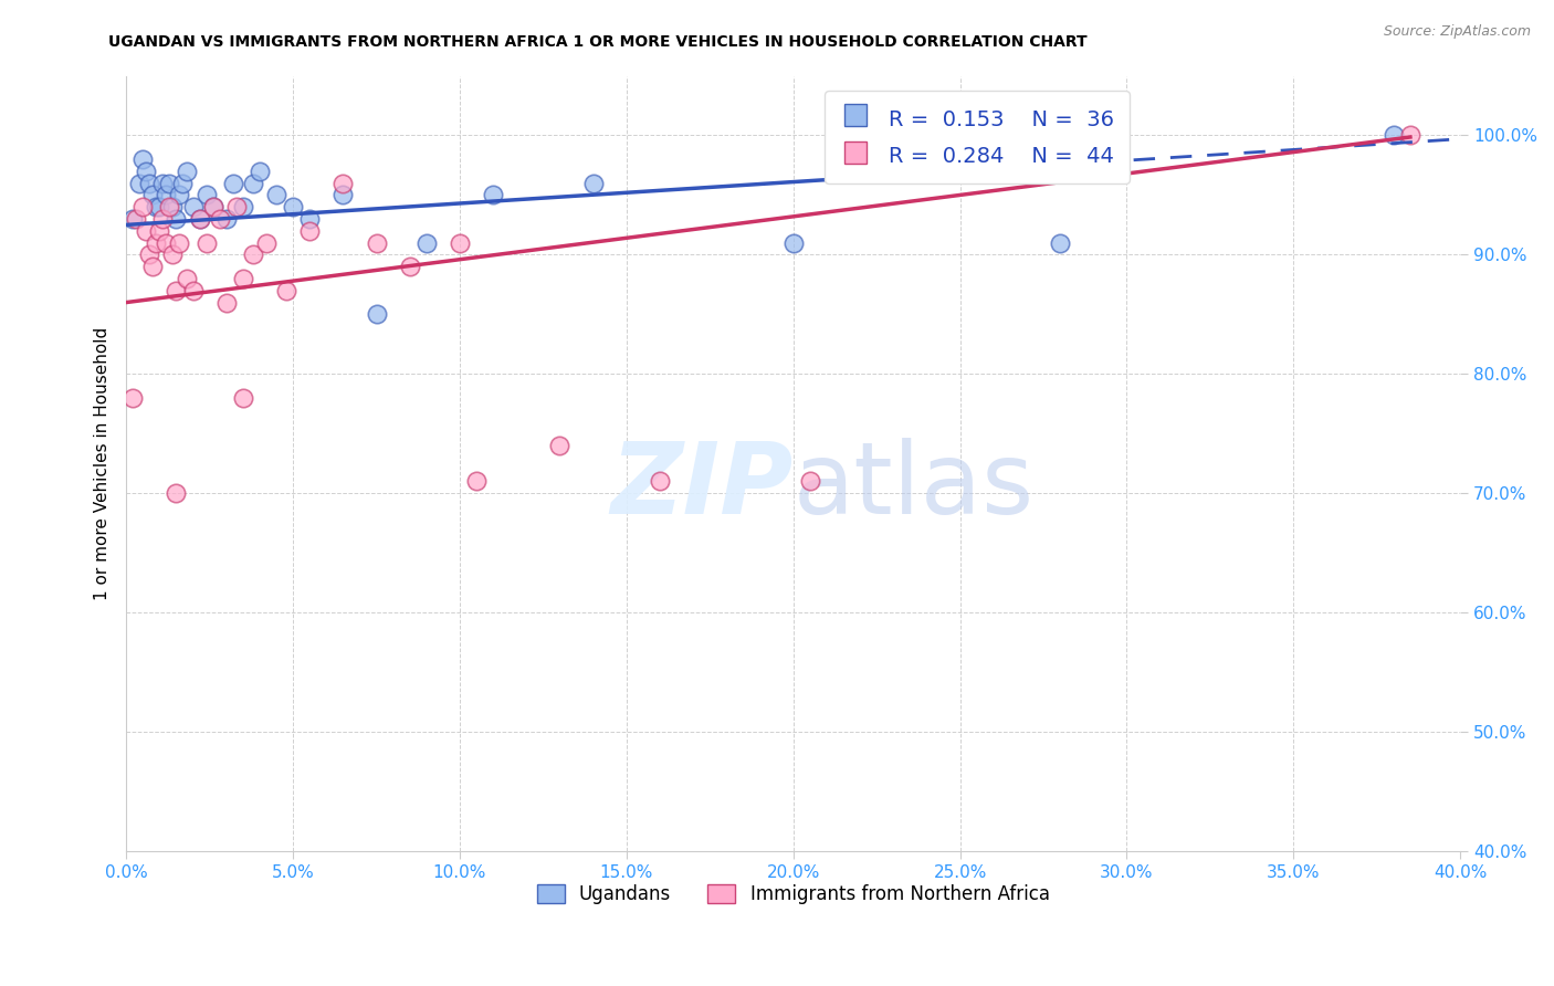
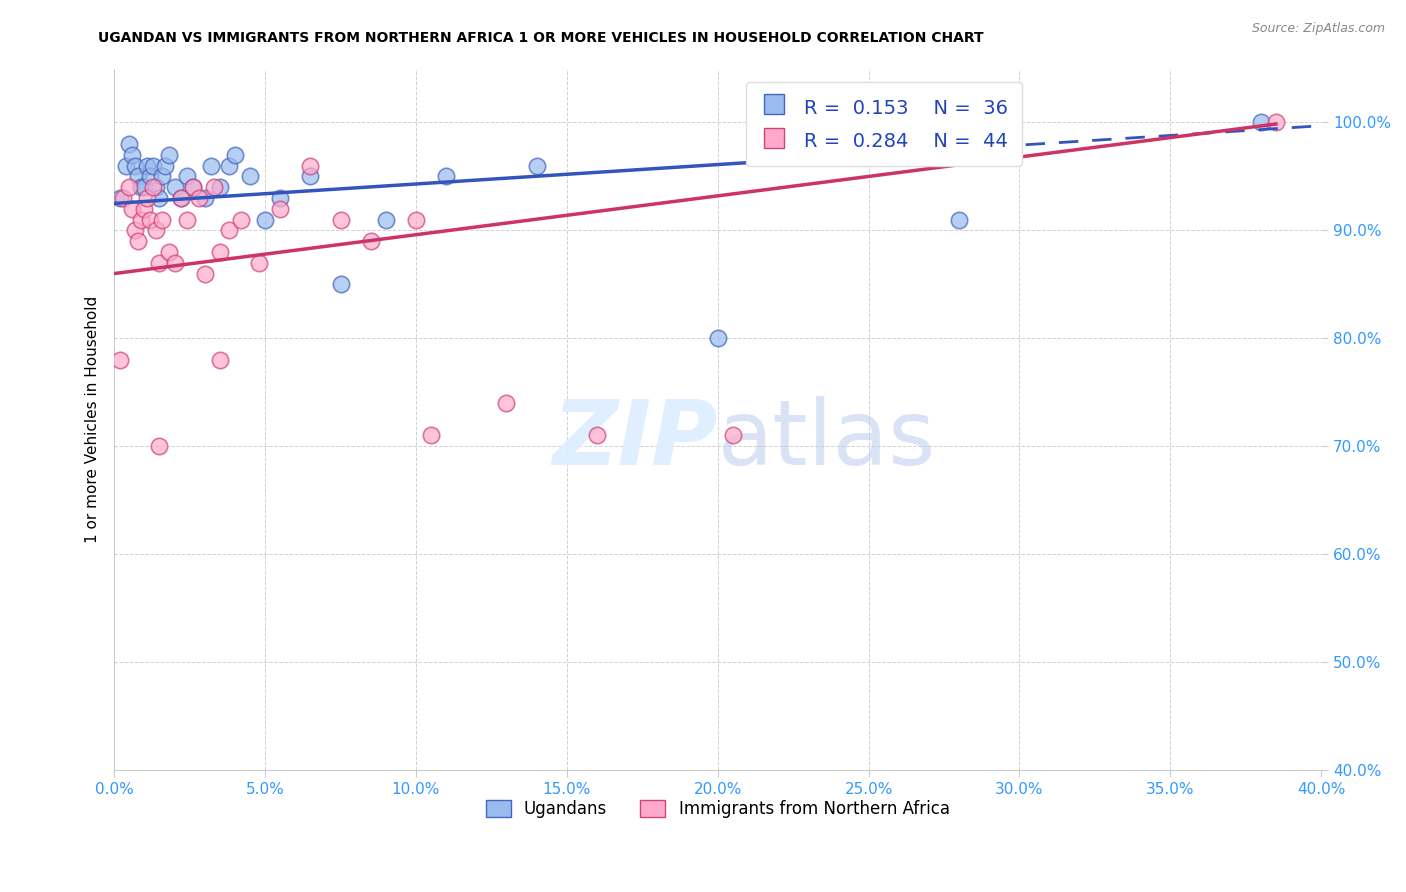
Ugandans/5.0%: 94% -> 91%
Ugandans/20.0%: 91% -> 80%
